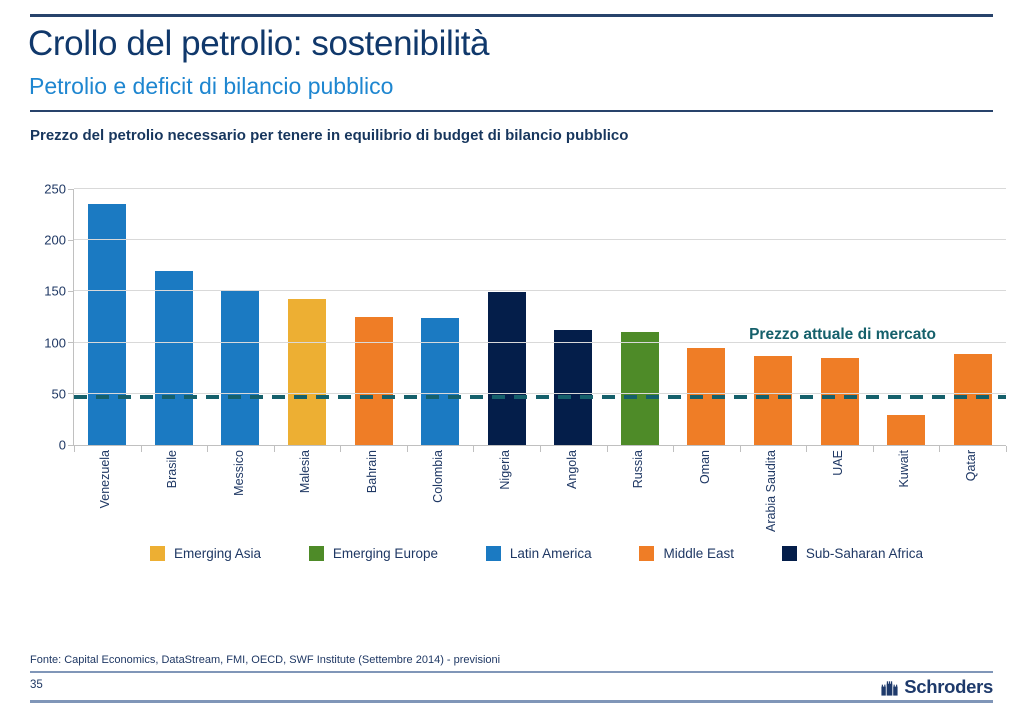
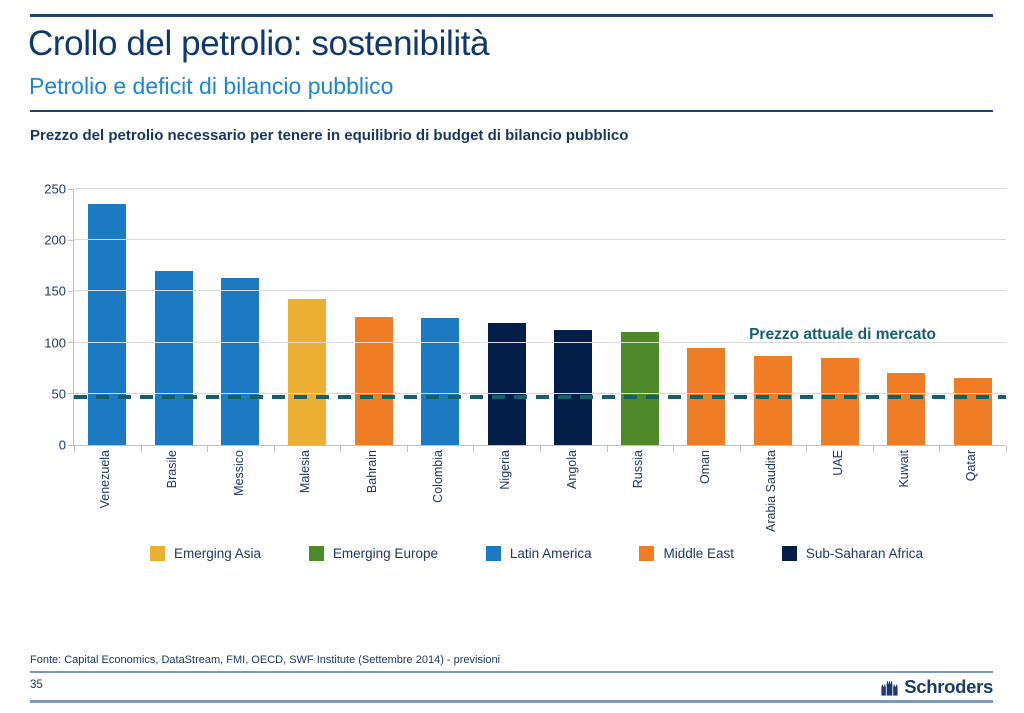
Messico: 150 -> 163
Nigeria: 149 -> 119
Kuwait: 29 -> 70
Qatar: 89 -> 65
